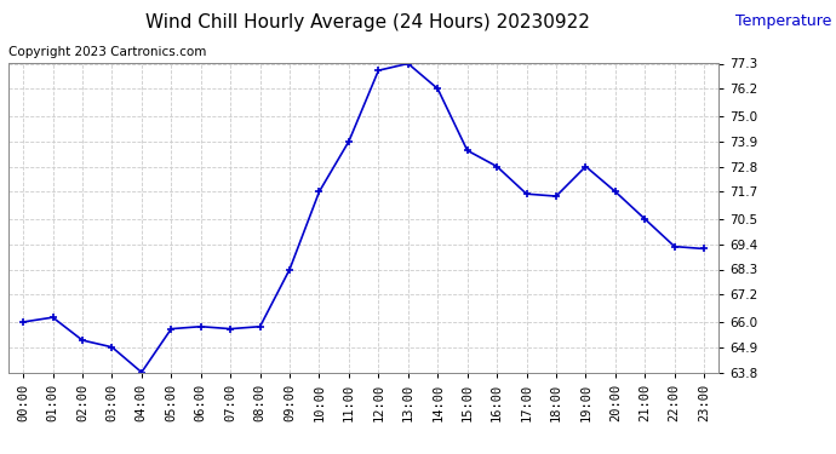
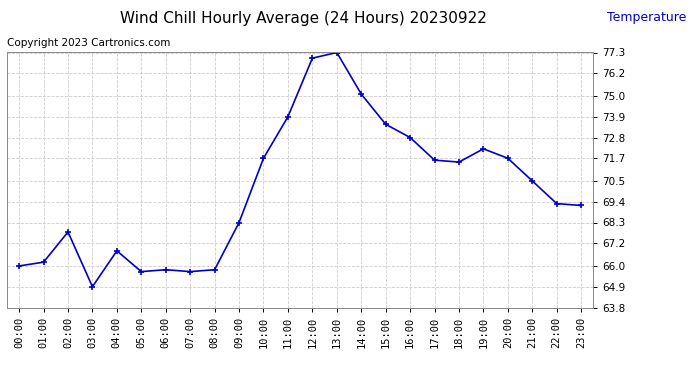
02:00: 65.2 -> 67.8
04:00: 63.8 -> 66.8
14:00: 76.2 -> 75.1
19:00: 72.8 -> 72.2
